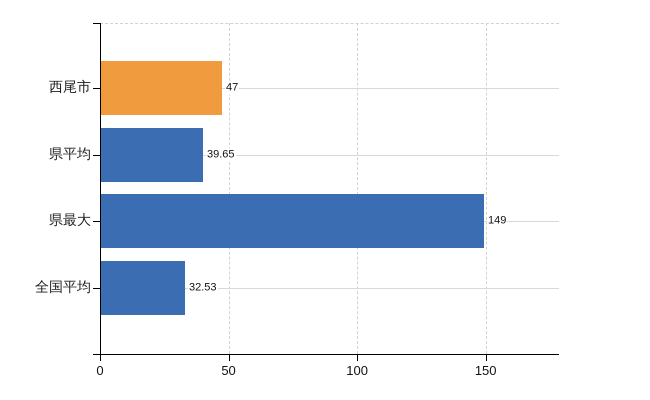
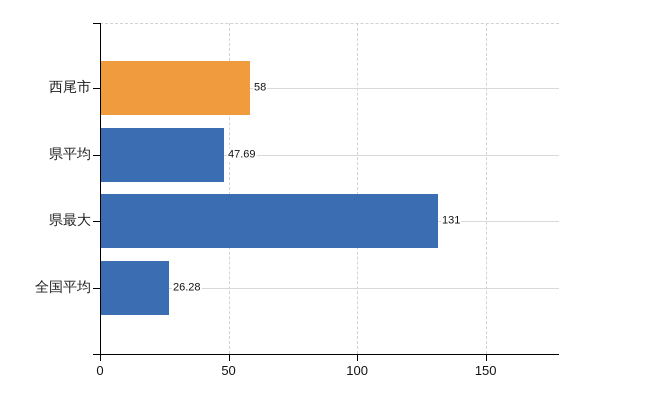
西尾市: 47 -> 58
県平均: 39.65 -> 47.69
県最大: 149 -> 131
全国平均: 32.53 -> 26.28
